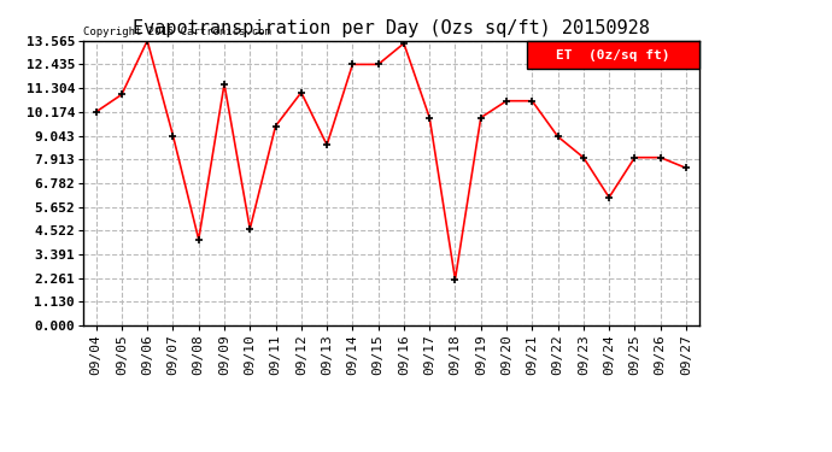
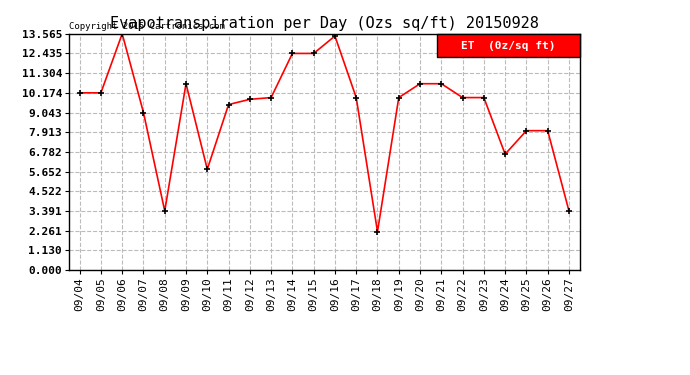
09/05: 11.0 -> 10.2
09/08: 4.1 -> 3.4
09/09: 11.5 -> 10.7
09/10: 4.6 -> 5.8
09/12: 11.1 -> 9.8
09/13: 8.6 -> 9.9
09/22: 9.0 -> 9.9
09/23: 8.0 -> 9.9
09/24: 6.1 -> 6.7
09/27: 7.5 -> 3.4
